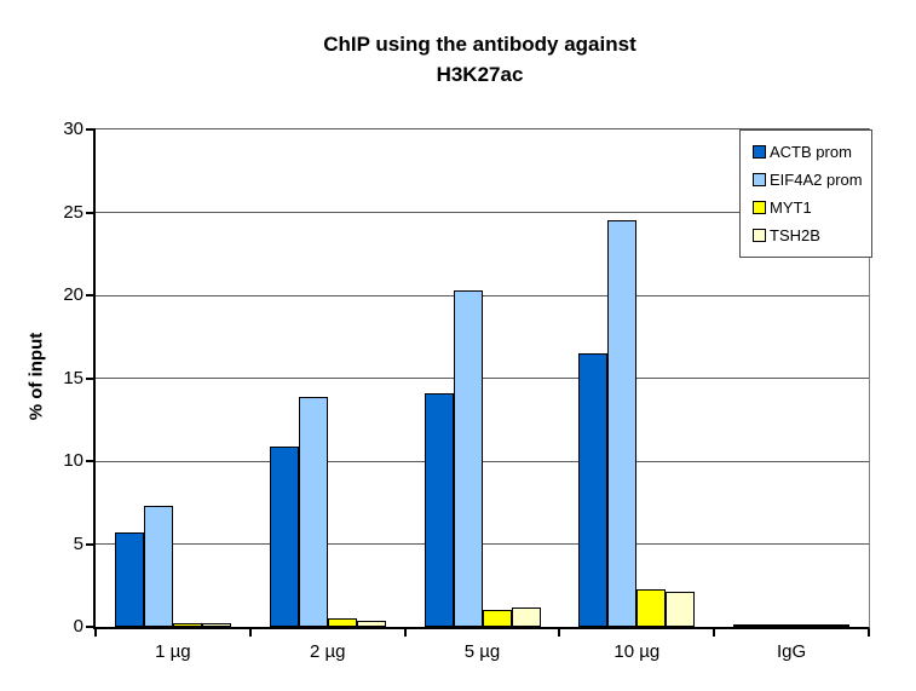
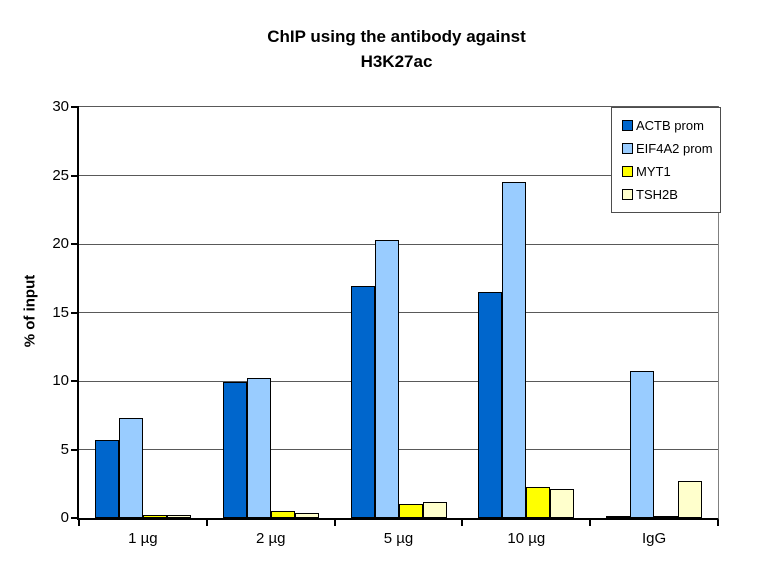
ACTB prom/2 µg: 10.9 -> 9.9
EIF4A2 prom/2 µg: 13.9 -> 10.2
ACTB prom/5 µg: 14.1 -> 16.9
EIF4A2 prom/IgG: 0.1 -> 10.7
TSH2B/IgG: 0.1 -> 2.7
